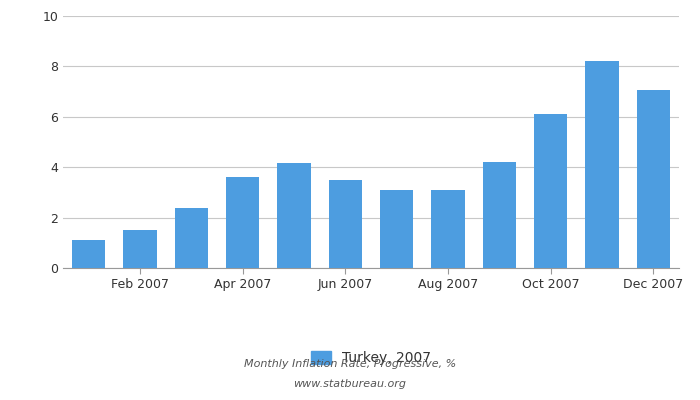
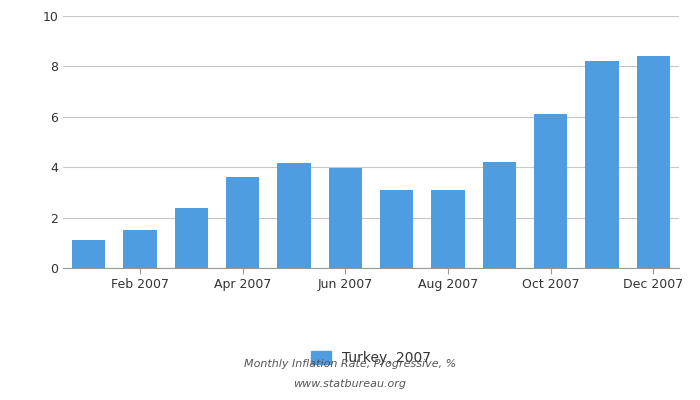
Jun 2007: 3.50 -> 3.95
Dec 2007: 7.05 -> 8.40
